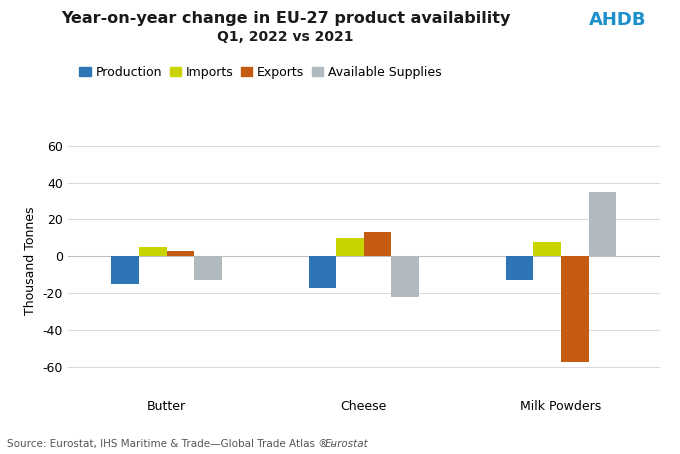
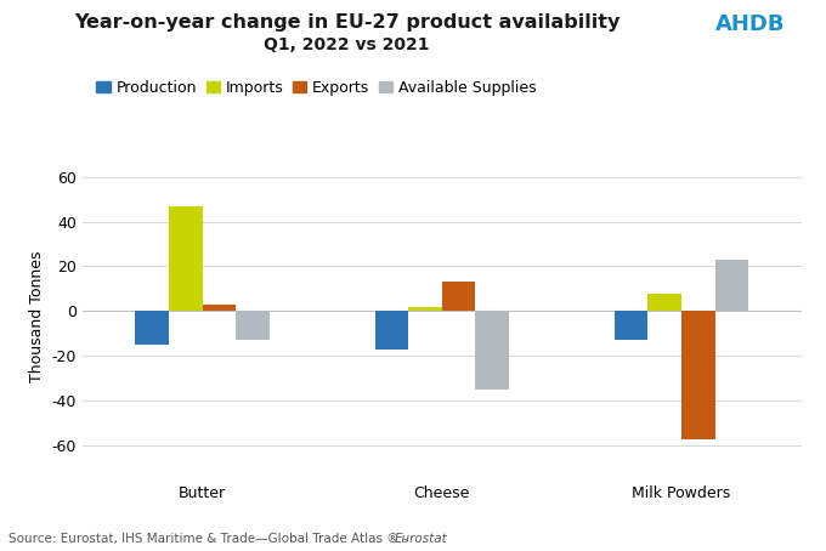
Imports/Butter: 5 -> 47
Imports/Cheese: 10 -> 2
Available Supplies/Cheese: -22 -> -35
Available Supplies/Milk Powders: 35 -> 23
